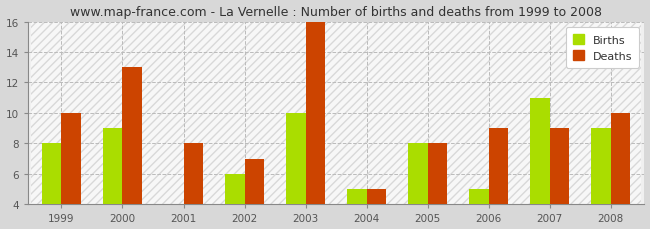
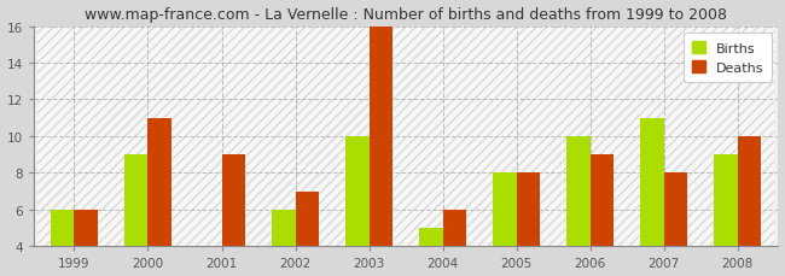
Births/1999: 8 -> 6
Deaths/1999: 10 -> 6
Deaths/2000: 13 -> 11
Deaths/2001: 8 -> 9
Deaths/2004: 5 -> 6
Births/2006: 5 -> 10
Deaths/2007: 9 -> 8
